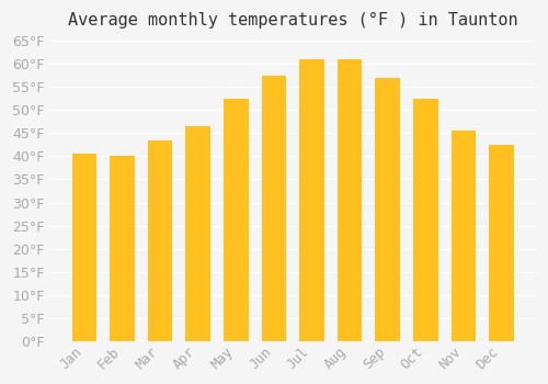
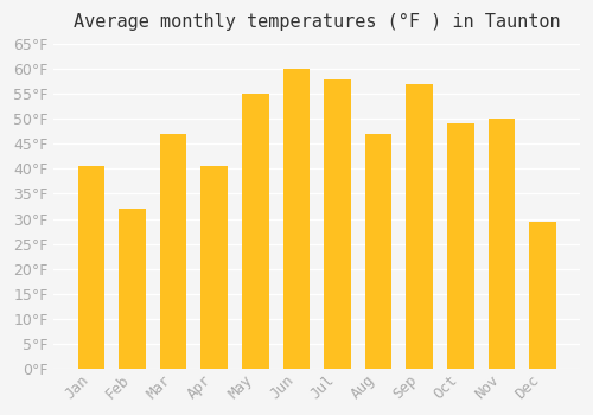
Feb: 40.0°F -> 32.0°F
Mar: 43.5°F -> 47.0°F
Apr: 46.5°F -> 40.5°F
May: 52.5°F -> 55.0°F
Jun: 57.5°F -> 60.0°F
Jul: 61.0°F -> 58.0°F
Aug: 61.0°F -> 47.0°F
Oct: 52.5°F -> 49.0°F
Nov: 45.5°F -> 50.0°F
Dec: 42.5°F -> 29.5°F
